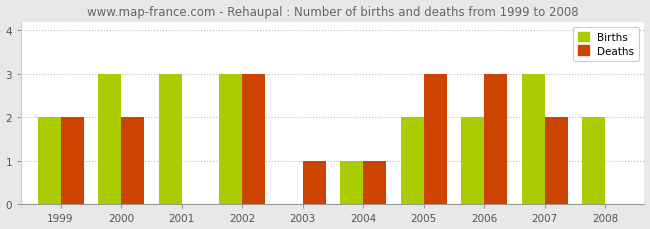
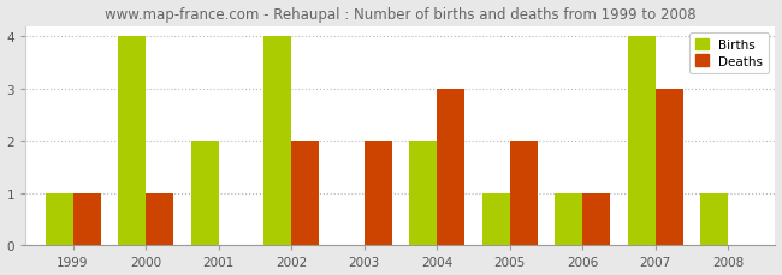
Births/1999: 2 -> 1
Deaths/1999: 2 -> 1
Births/2000: 3 -> 4
Deaths/2000: 2 -> 1
Births/2001: 3 -> 2
Births/2002: 3 -> 4
Deaths/2002: 3 -> 2
Deaths/2003: 1 -> 2
Births/2004: 1 -> 2
Deaths/2004: 1 -> 3
Births/2005: 2 -> 1
Deaths/2005: 3 -> 2
Births/2006: 2 -> 1
Deaths/2006: 3 -> 1
Births/2007: 3 -> 4
Deaths/2007: 2 -> 3
Births/2008: 2 -> 1
